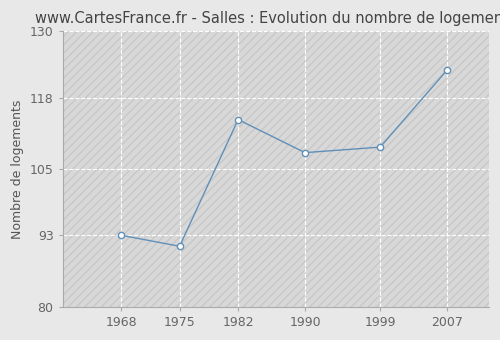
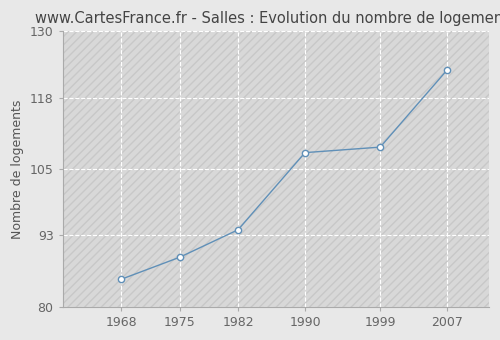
1968: 93 -> 85
1975: 91 -> 89
1982: 114 -> 94
